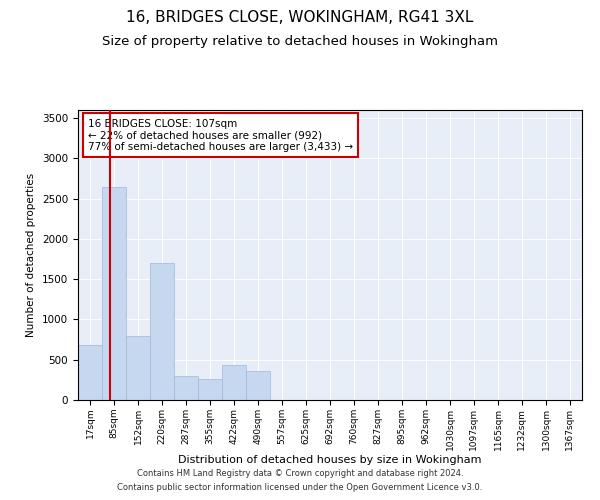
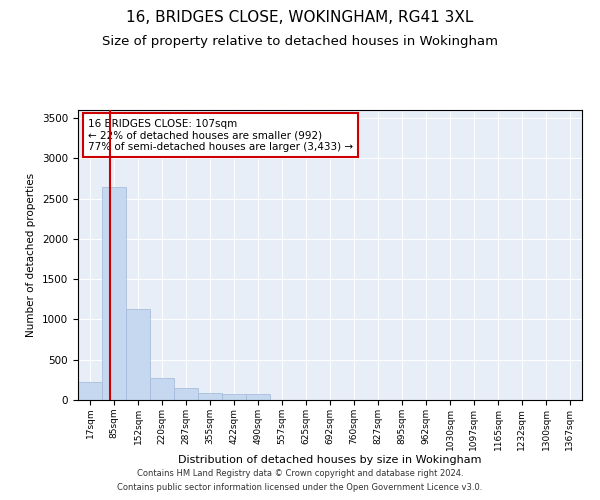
17sqm: 680 -> 220
152sqm: 800 -> 1120
220sqm: 1700 -> 280
287sqm: 300 -> 150
355sqm: 260 -> 90
422sqm: 440 -> 80
490sqm: 360 -> 80
